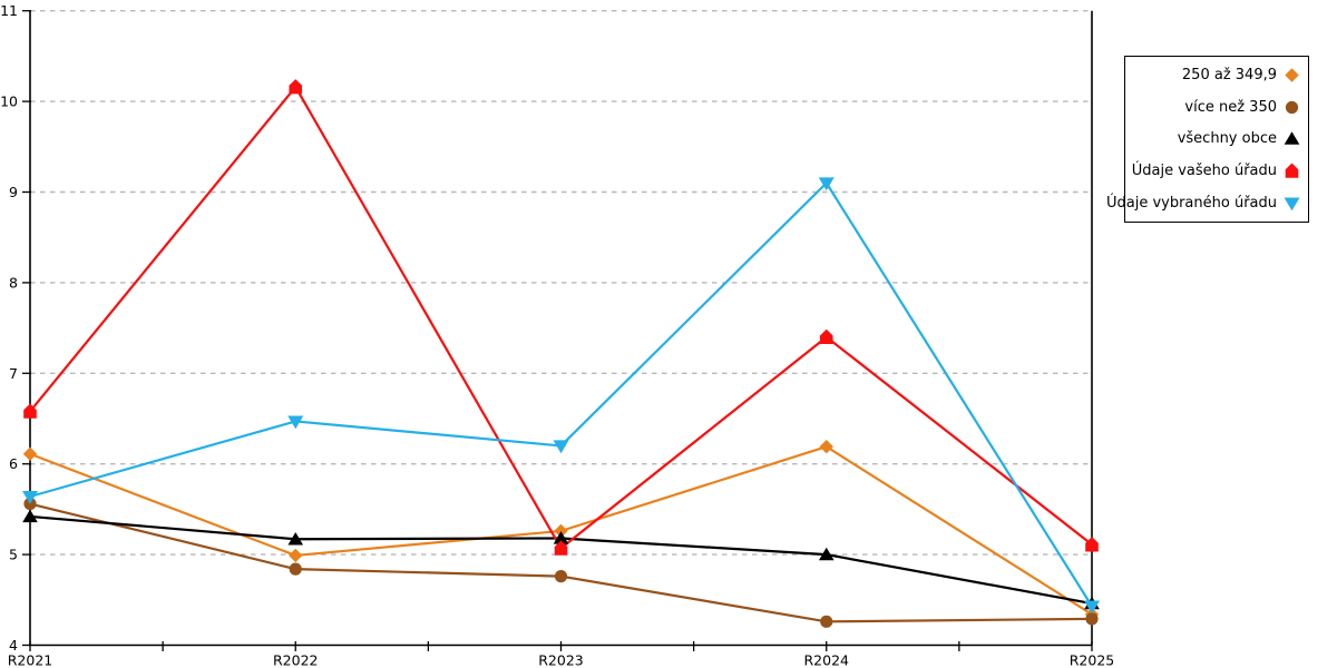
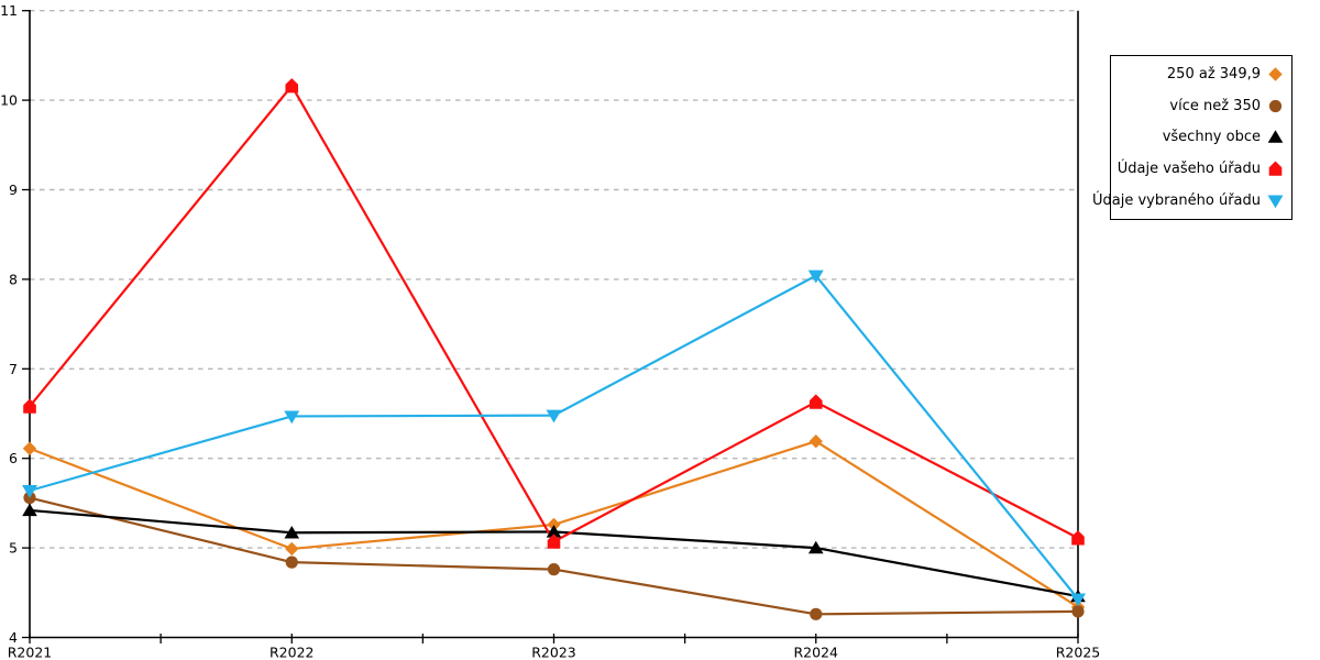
Údaje vybraného úřadu/R2023: 6.2 -> 6.5
Údaje vašeho úřadu/R2024: 7.4 -> 6.6
Údaje vybraného úřadu/R2024: 9.1 -> 8.0
